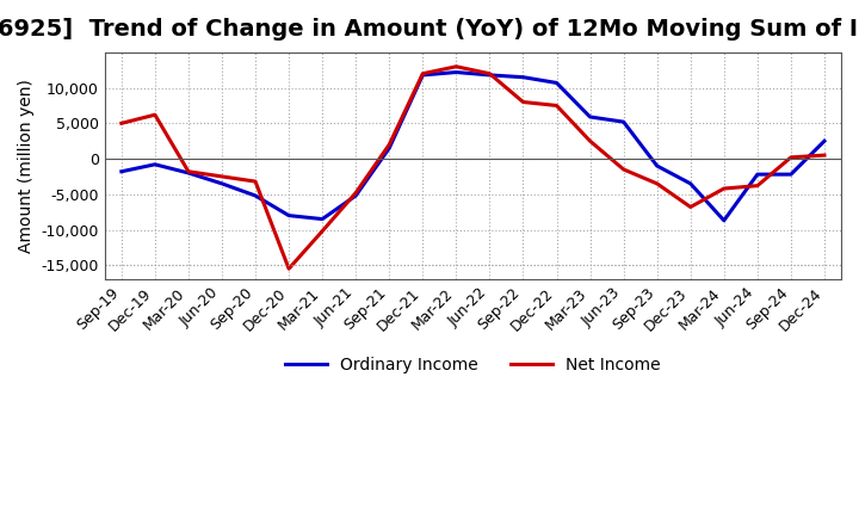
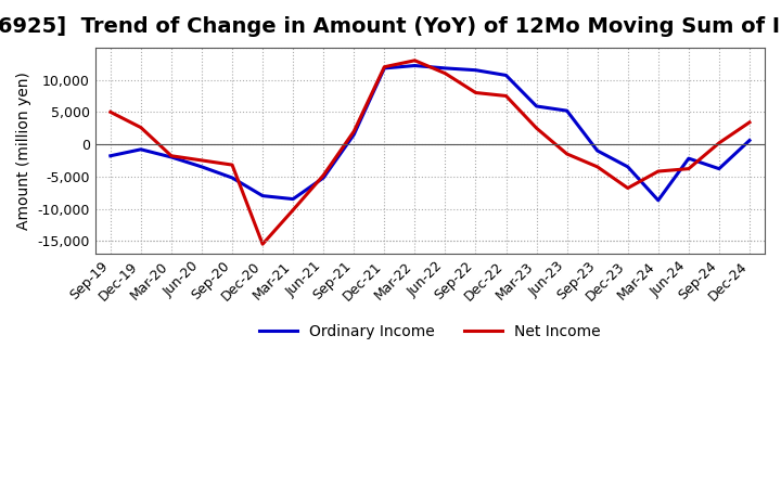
Net Income/Dec-19: 6,200 -> 2,600
Net Income/Jun-22: 12,000 -> 11,000
Ordinary Income/Sep-24: -2,200 -> -3,800
Ordinary Income/Dec-24: 2,500 -> 600
Net Income/Dec-24: 500 -> 3,400
